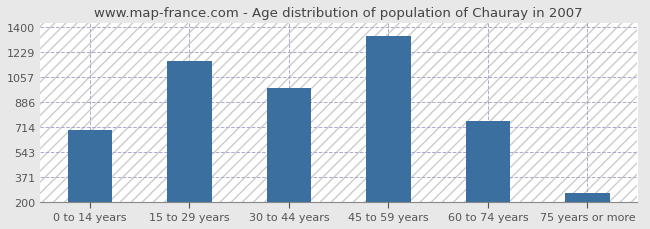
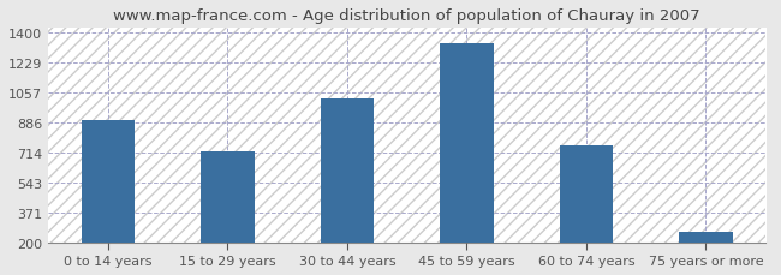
0 to 14 years: 690 -> 900
15 to 29 years: 1170 -> 720
30 to 44 years: 980 -> 1020
